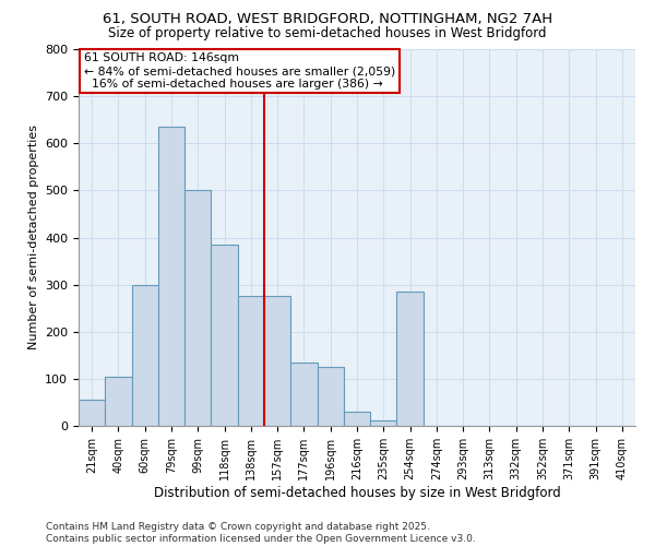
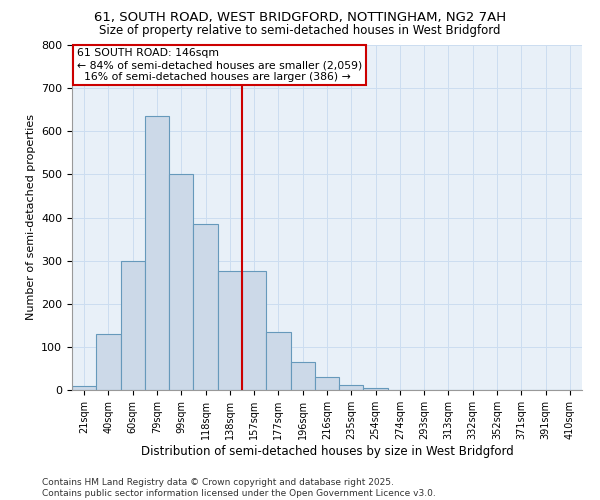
21sqm: 55 -> 10
40sqm: 105 -> 130
196sqm: 125 -> 65
254sqm: 285 -> 5
